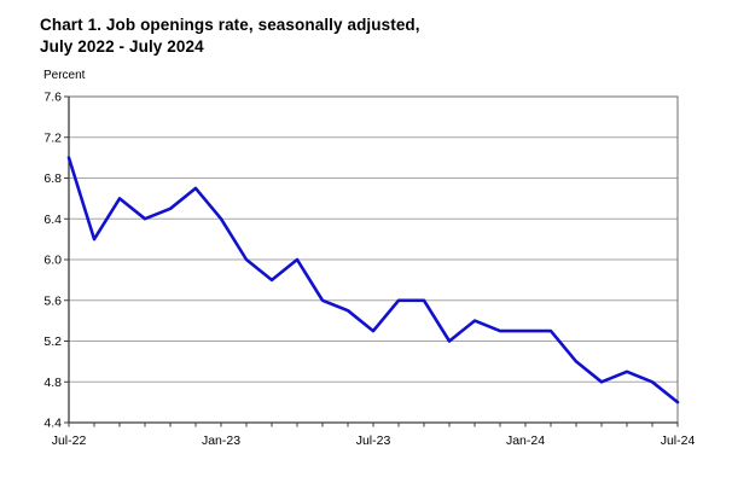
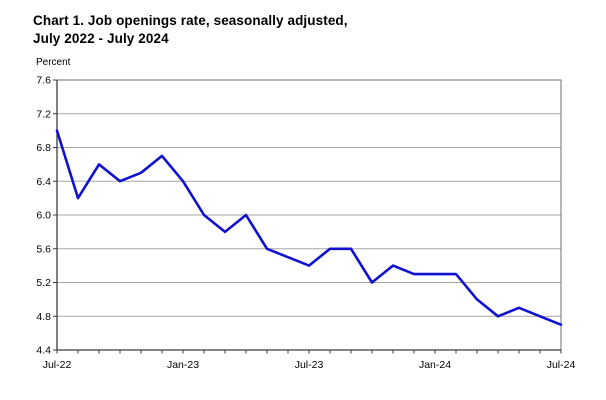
Jul-23: 5.3 -> 5.4
Jul-24: 4.6 -> 4.7
